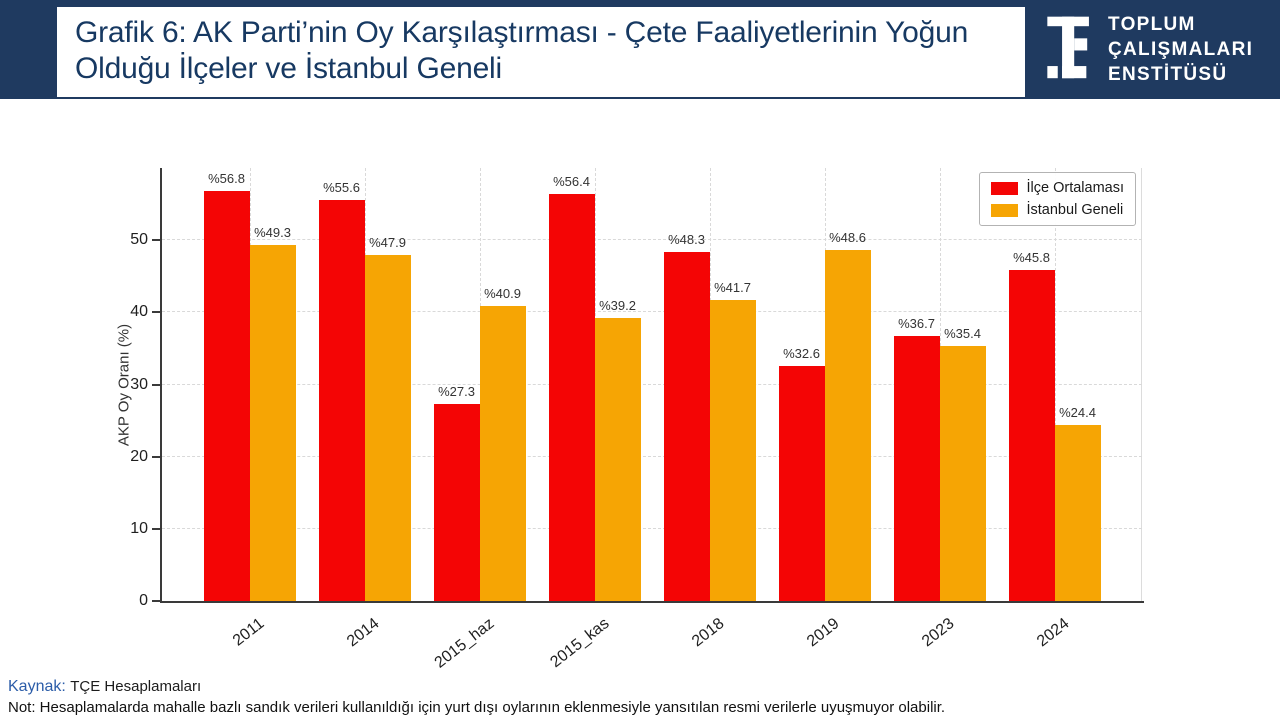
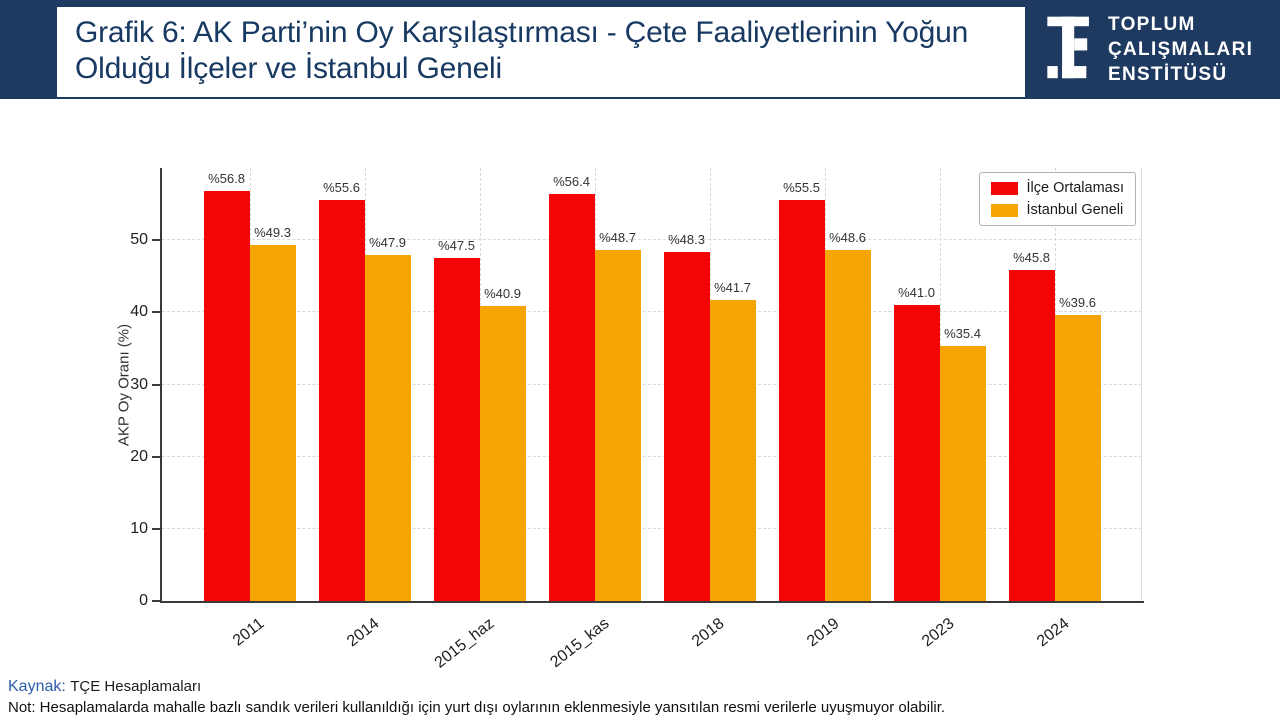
İlçe Ortalaması/2015_haz: 27.3 -> 47.5
İstanbul Geneli/2015_kas: 39.2 -> 48.7
İlçe Ortalaması/2019: 32.6 -> 55.5
İlçe Ortalaması/2023: 36.7 -> 41.0
İstanbul Geneli/2024: 24.4 -> 39.6
